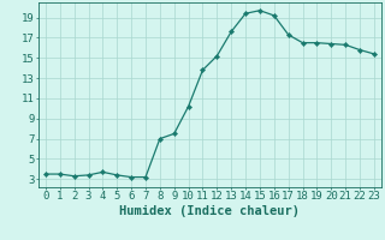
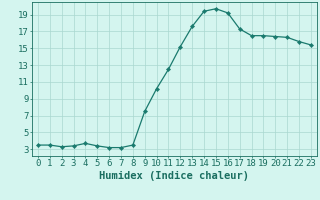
8: 7.0 -> 3.5
11: 13.8 -> 12.5
